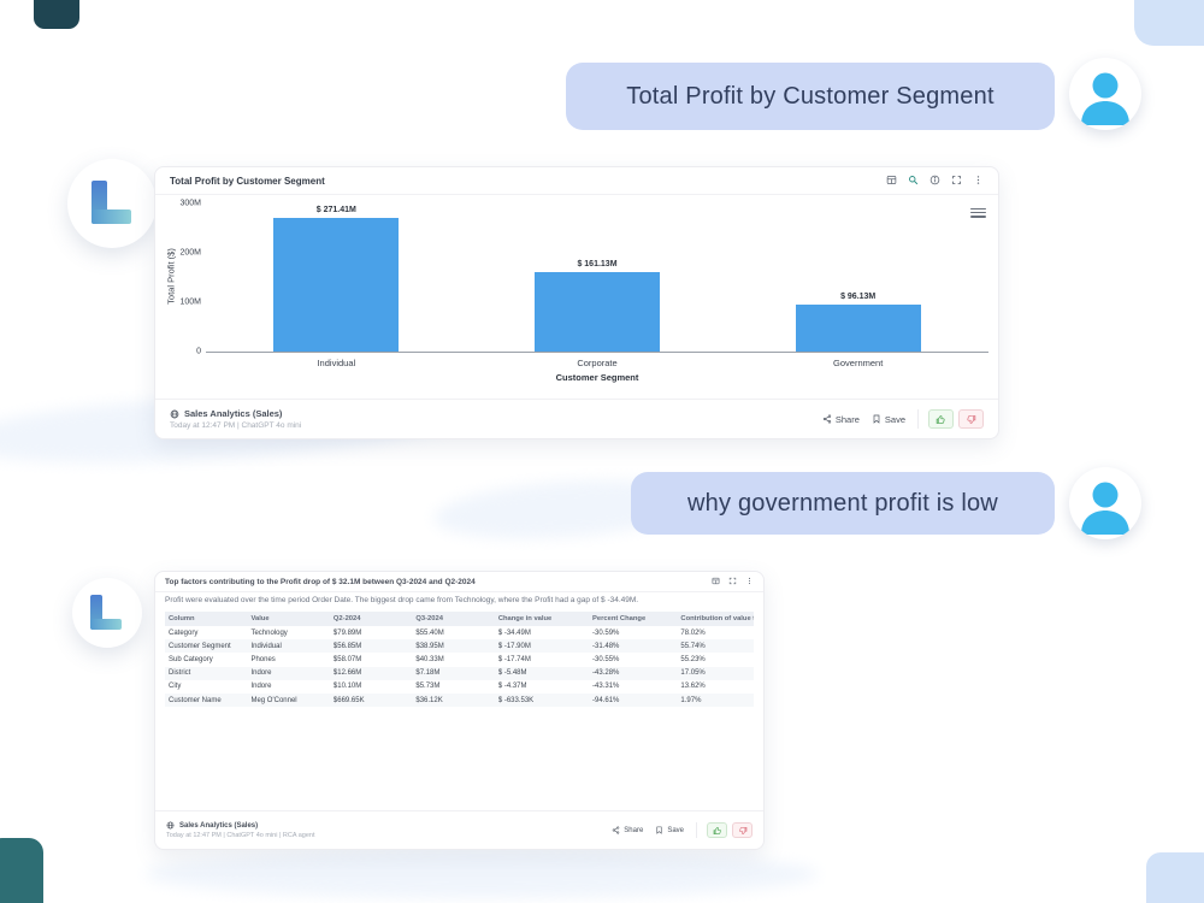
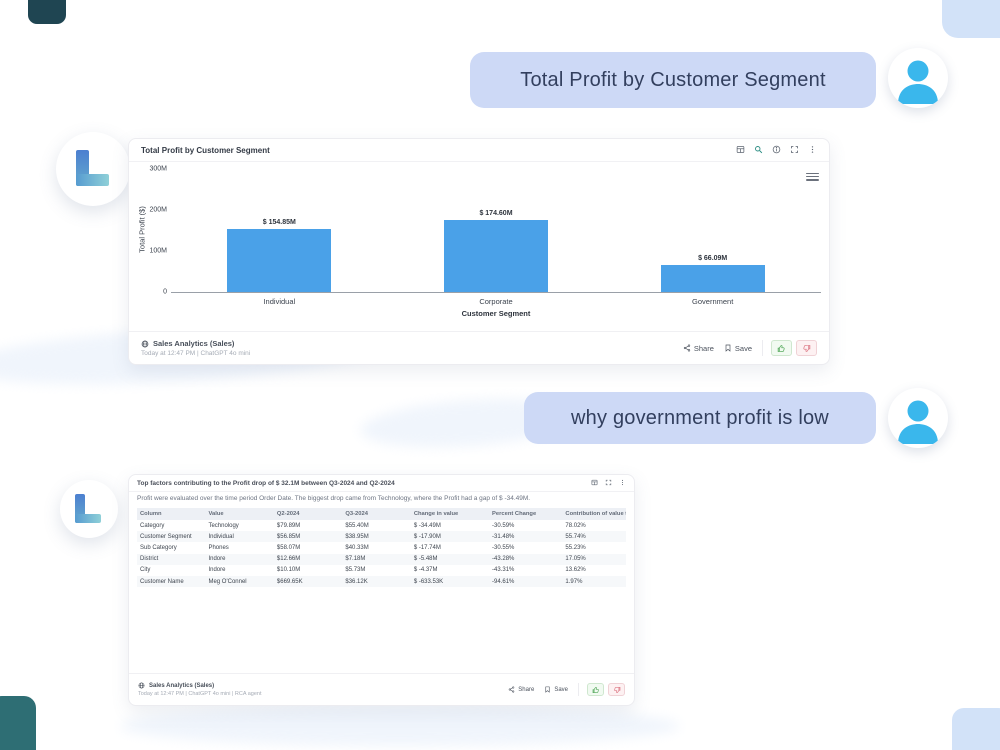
Individual: 271.41M -> 154.85M
Corporate: 161.13M -> 174.60M
Government: 96.13M -> 66.09M
